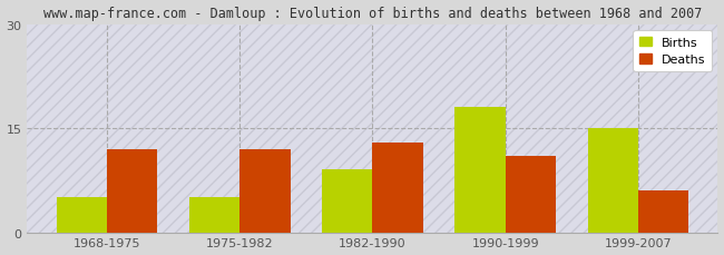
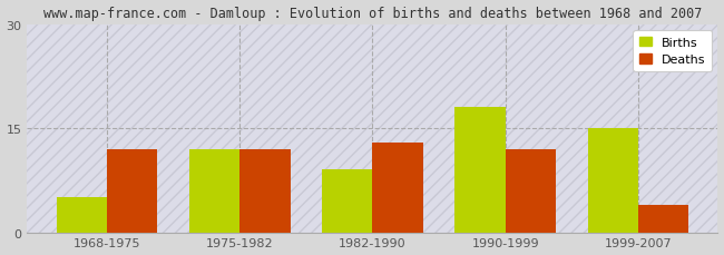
Births/1975-1982: 5 -> 12
Deaths/1990-1999: 11 -> 12
Deaths/1999-2007: 6 -> 4
